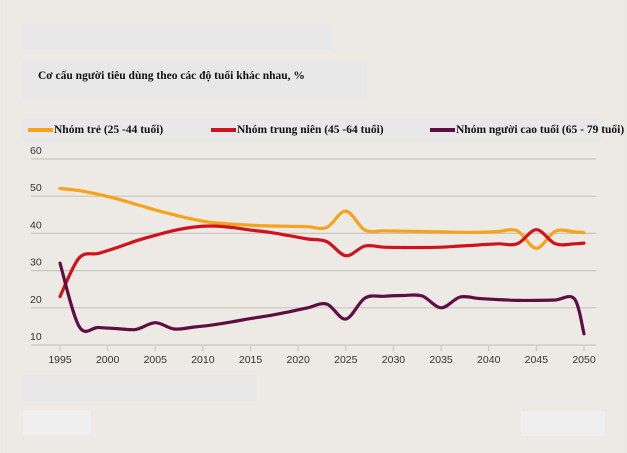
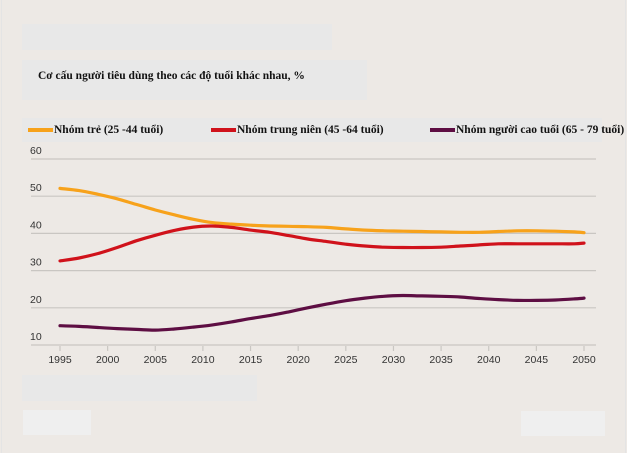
Nhóm trung niên (45 -64 tuổi)/1995: 23 -> 33
Nhóm người cao tuổi (65 - 79 tuổi)/1995: 32 -> 15
Nhóm người cao tuổi (65 - 79 tuổi)/2005: 16 -> 14
Nhóm trẻ (25 -44 tuổi)/2025: 46 -> 41
Nhóm trung niên (45 -64 tuổi)/2025: 34 -> 37
Nhóm người cao tuổi (65 - 79 tuổi)/2025: 17 -> 22
Nhóm người cao tuổi (65 - 79 tuổi)/2035: 20 -> 23
Nhóm trẻ (25 -44 tuổi)/2045: 36 -> 41
Nhóm trung niên (45 -64 tuổi)/2045: 41 -> 37
Nhóm người cao tuổi (65 - 79 tuổi)/2050: 13 -> 23
